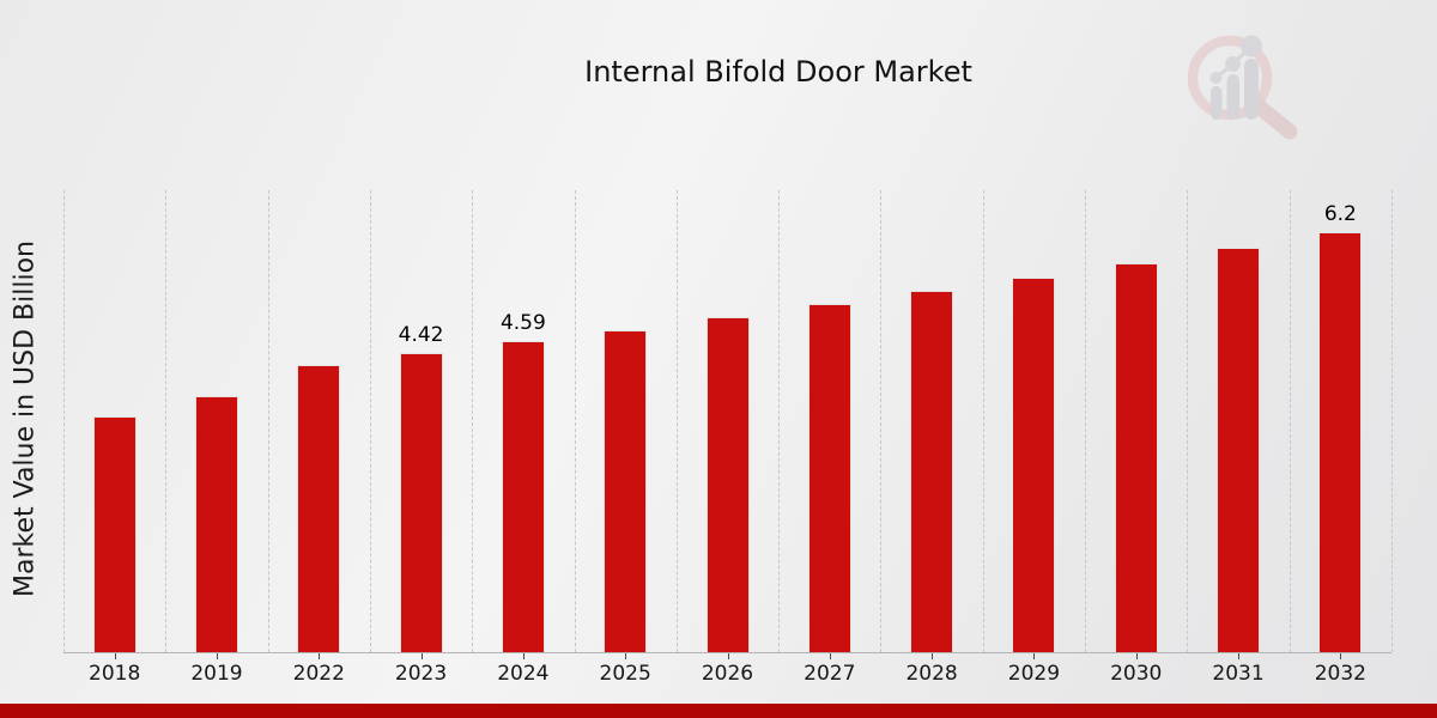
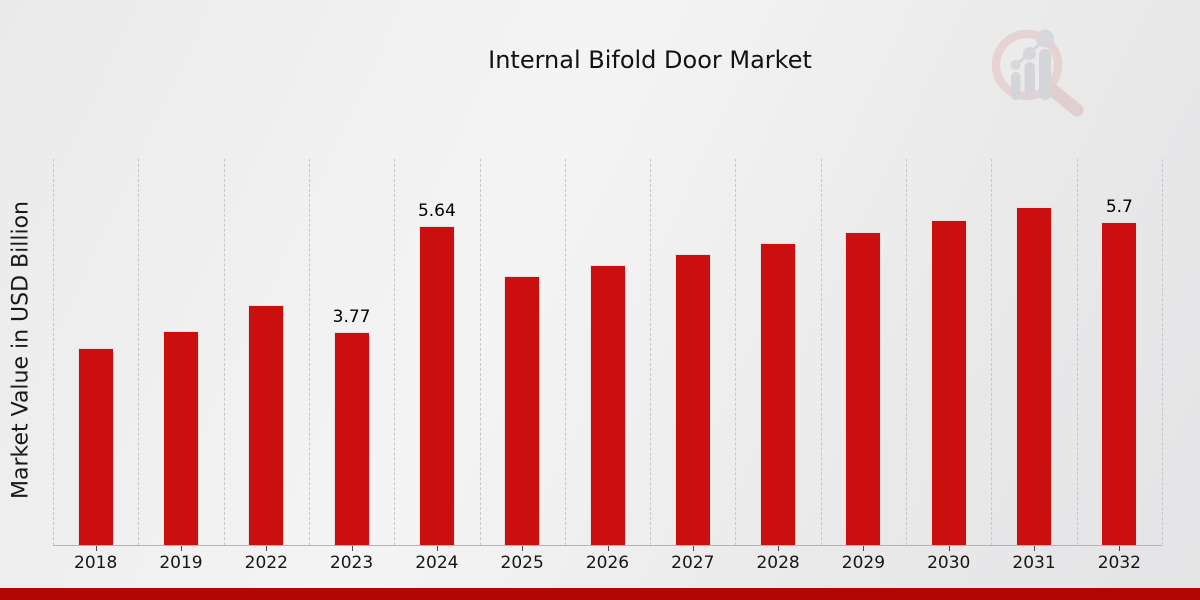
2023: 4.42 -> 3.77
2024: 4.59 -> 5.64
2032: 6.2 -> 5.7
